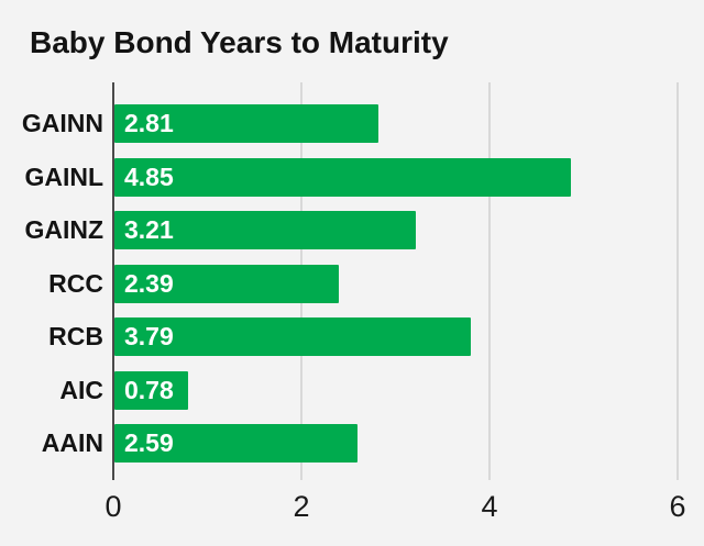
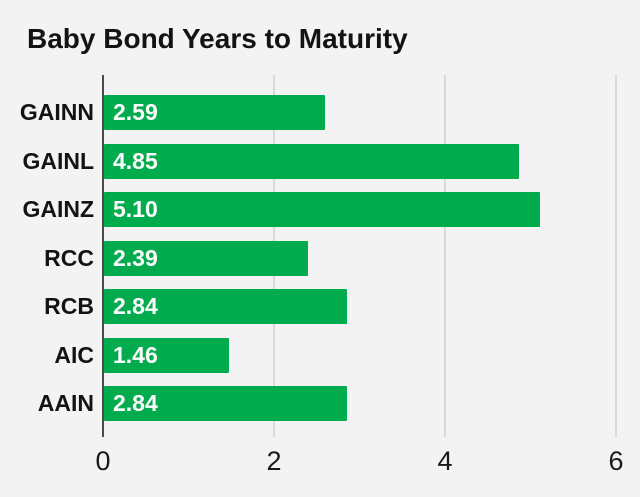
GAINN: 2.81 -> 2.59
GAINZ: 3.21 -> 5.10
RCB: 3.79 -> 2.84
AIC: 0.78 -> 1.46
AAIN: 2.59 -> 2.84
